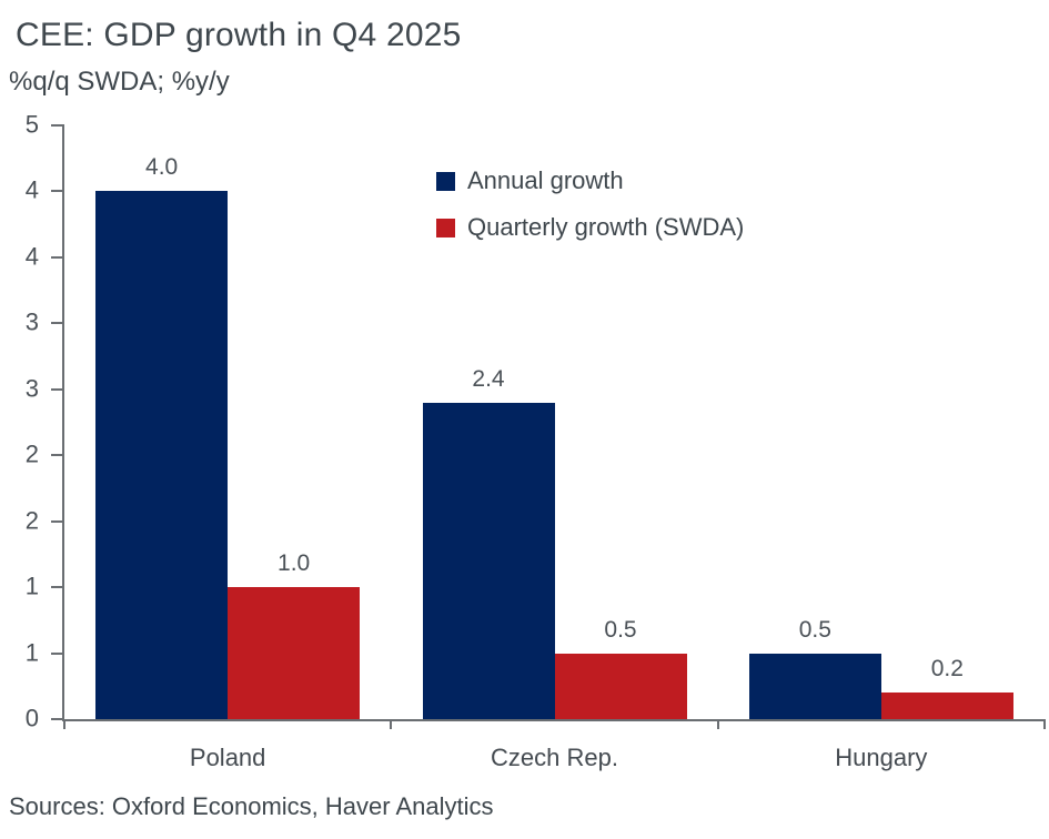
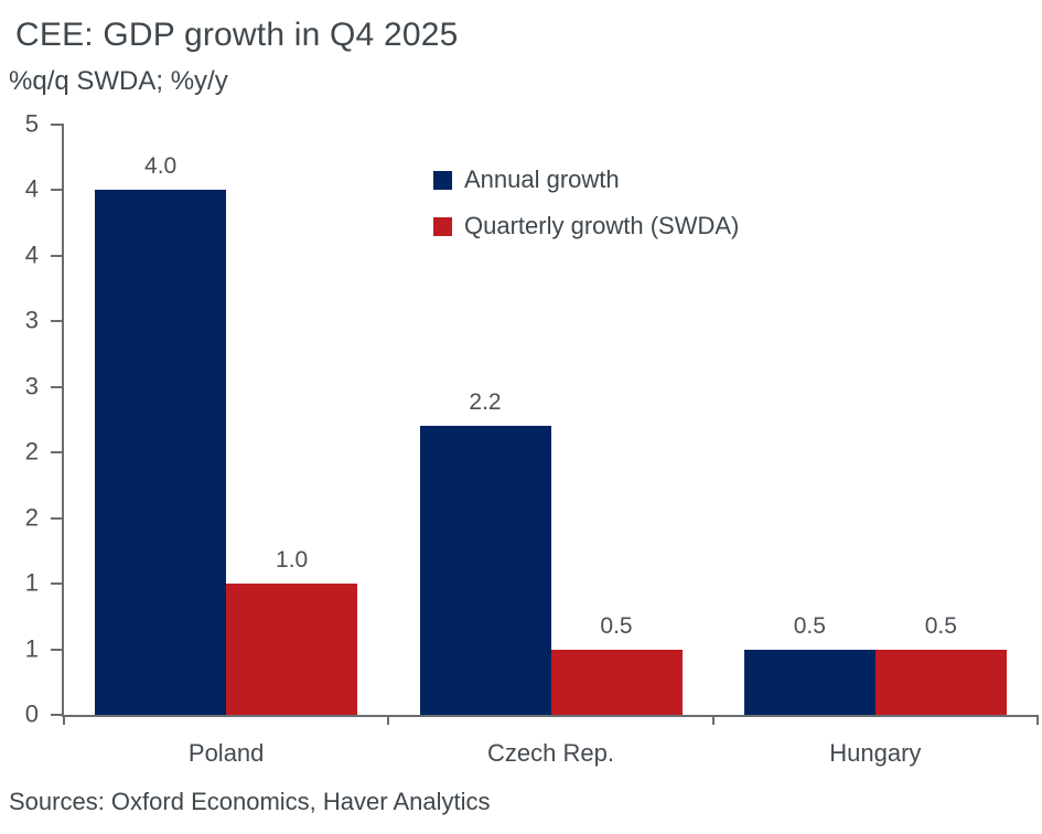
Annual growth/Czech Rep.: 2.4 -> 2.2
Quarterly growth (SWDA)/Hungary: 0.2 -> 0.5
